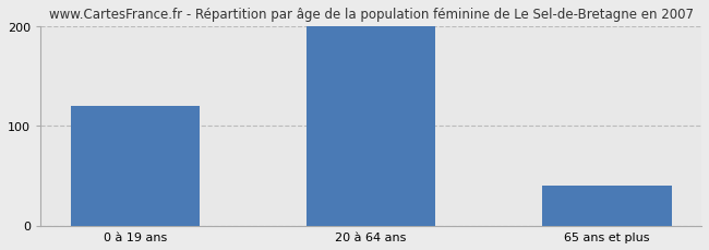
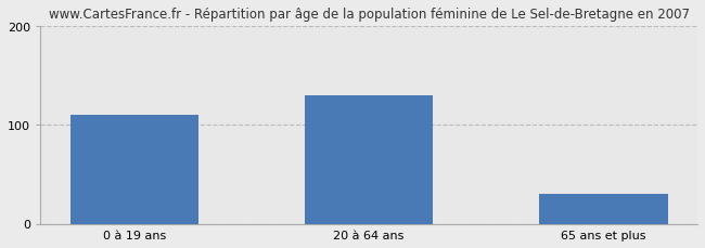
0 à 19 ans: 120 -> 110
20 à 64 ans: 200 -> 130
65 ans et plus: 40 -> 30
